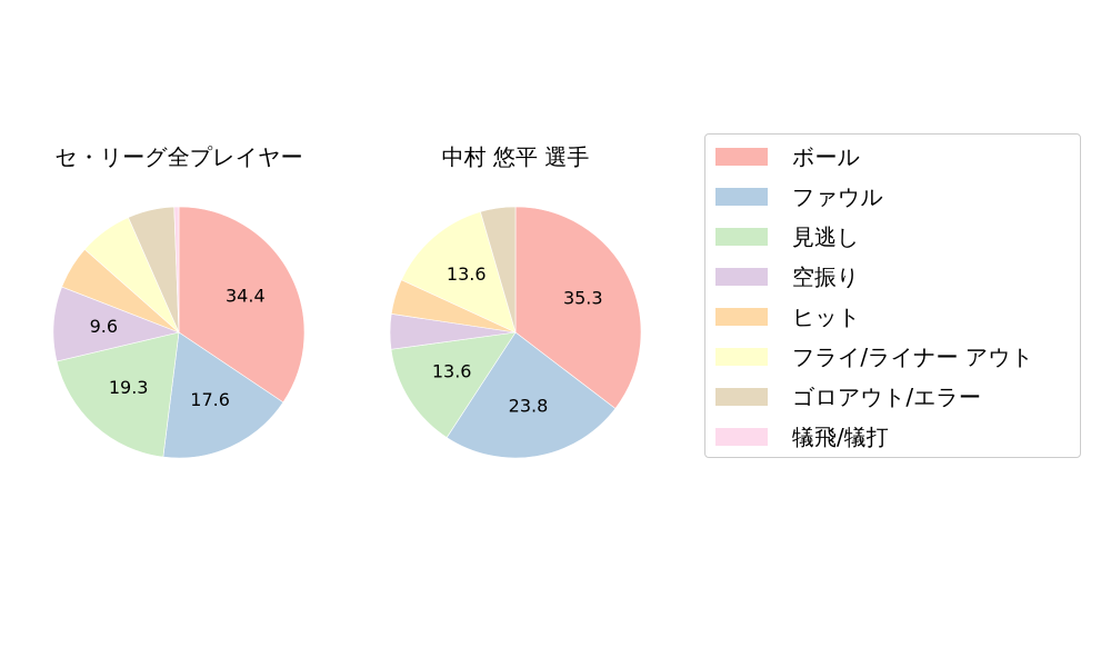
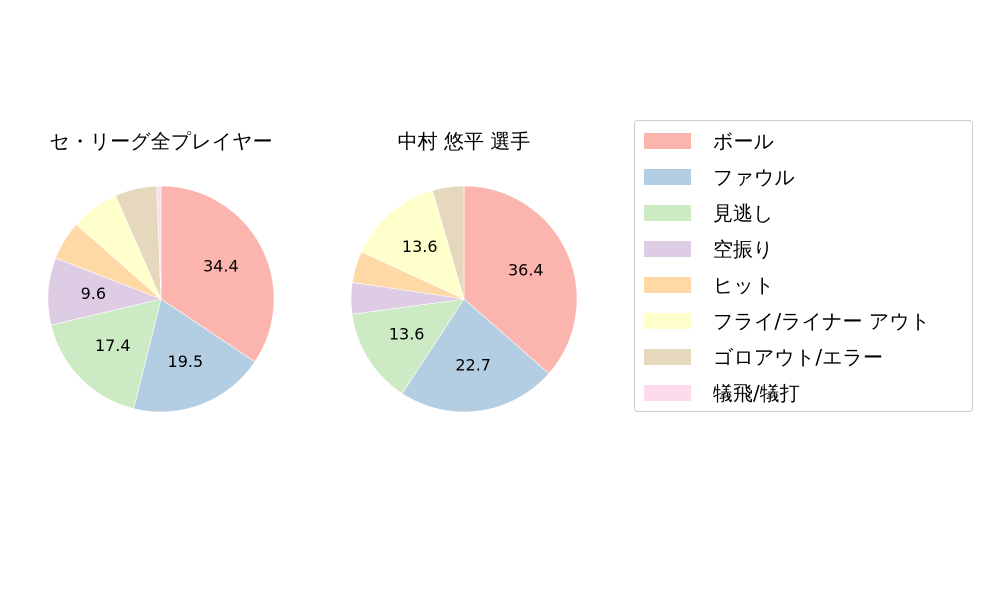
セ・リーグ全プレイヤー/ファウル: 17.6 -> 19.5
セ・リーグ全プレイヤー/見逃し: 19.3 -> 17.4
中村 悠平 選手/ボール: 35.3 -> 36.4
中村 悠平 選手/ファウル: 23.8 -> 22.7
